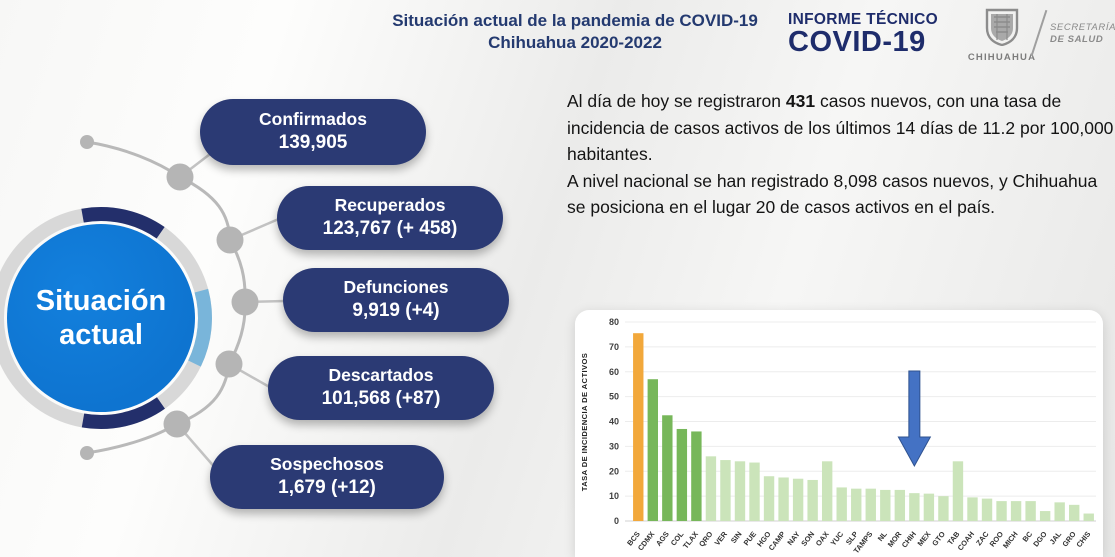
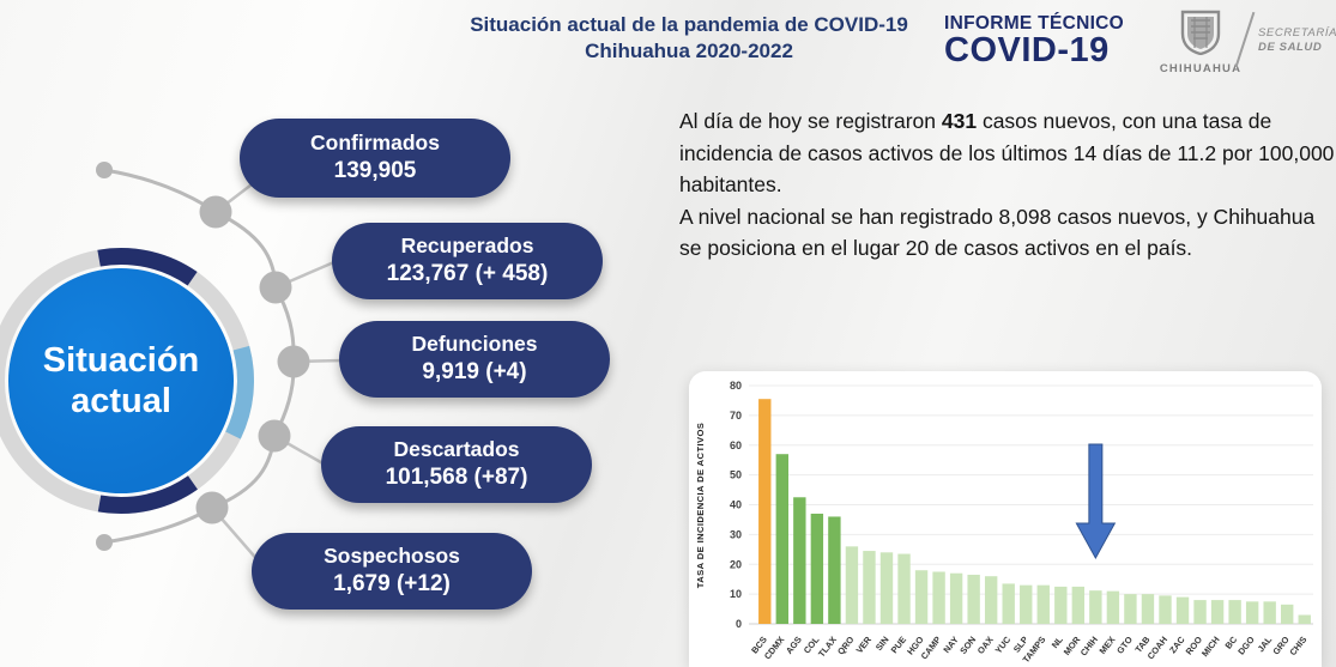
OAX: 24 -> 16
TAB: 24 -> 10
DGO: 4 -> 8
